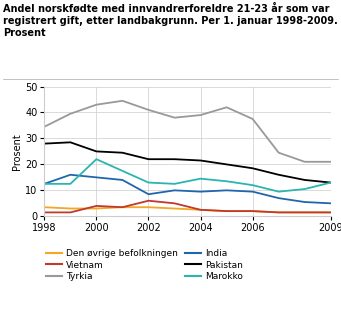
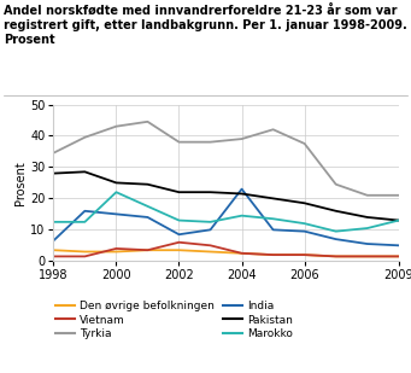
India/1998: 12.5 -> 6.5
Tyrkia/2002: 41.0 -> 38.0
India/2004: 9.5 -> 23.0
